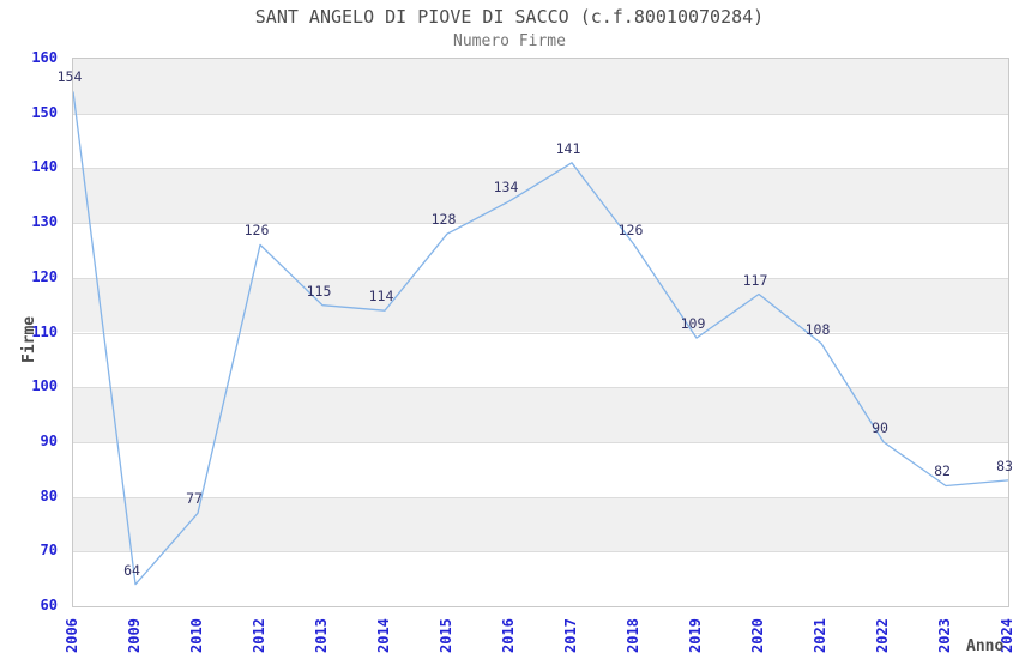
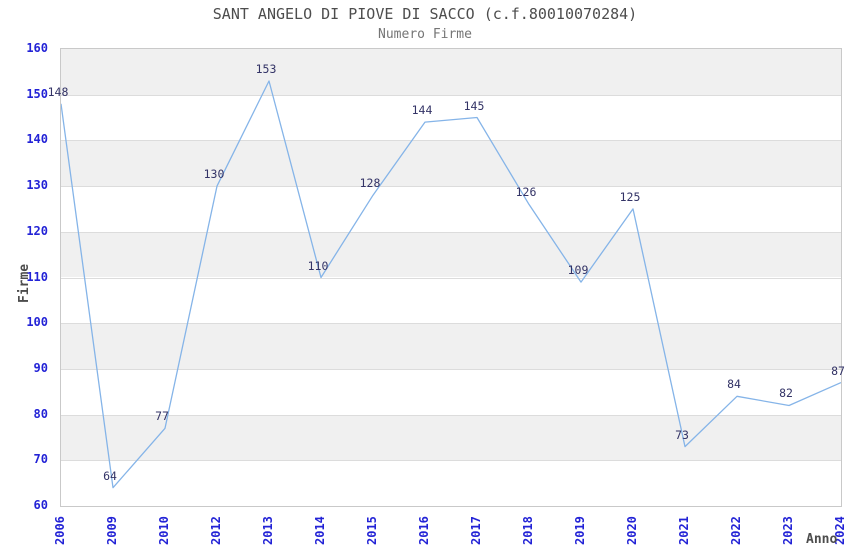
2006: 154 -> 148
2012: 126 -> 130
2013: 115 -> 153
2014: 114 -> 110
2016: 134 -> 144
2017: 141 -> 145
2020: 117 -> 125
2021: 108 -> 73
2022: 90 -> 84
2024: 83 -> 87
